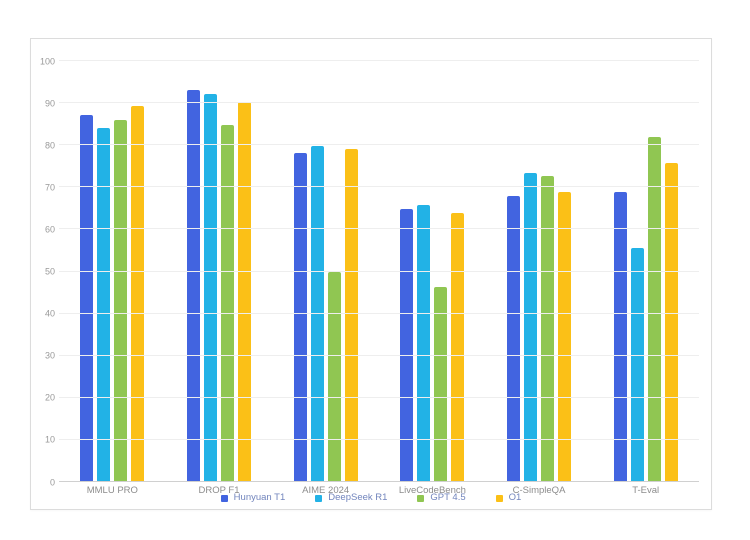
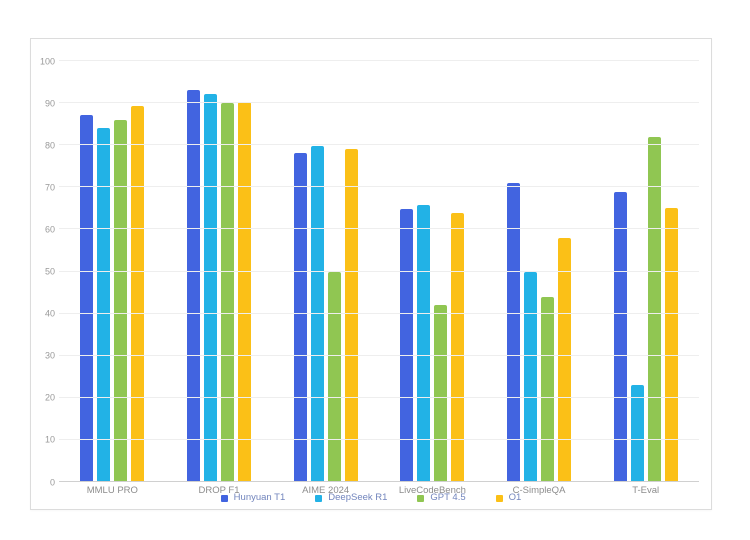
GPT 4.5/DROP F1: 85 -> 90
GPT 4.5/LiveCodeBench: 46 -> 42
Hunyuan T1/C-SimpleQA: 68 -> 71
DeepSeek R1/C-SimpleQA: 73 -> 50
GPT 4.5/C-SimpleQA: 73 -> 44
O1/C-SimpleQA: 69 -> 58
DeepSeek R1/T-Eval: 56 -> 23
O1/T-Eval: 76 -> 65
